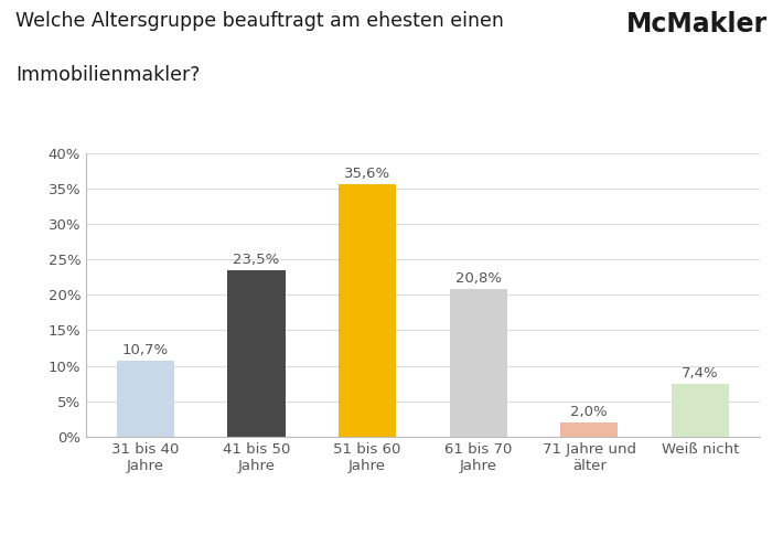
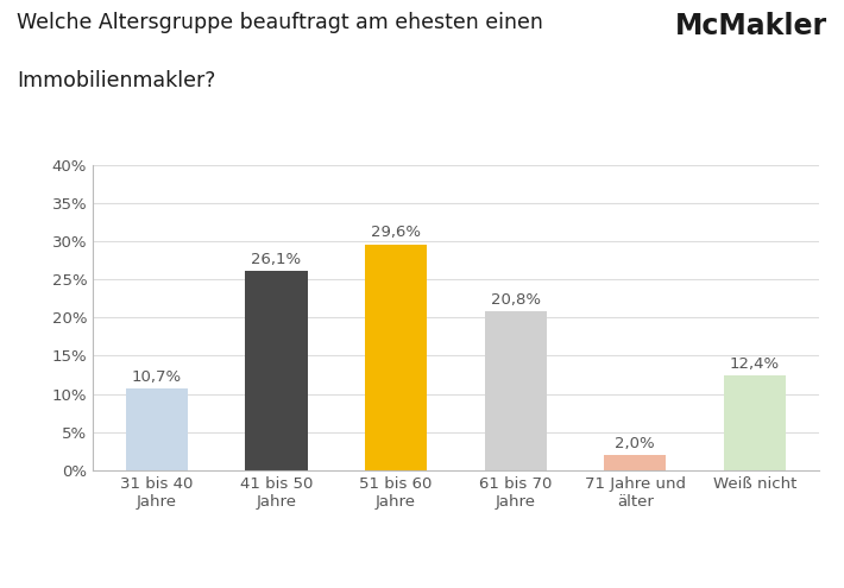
41 bis 50 Jahre: 23,5% -> 26,1%
51 bis 60 Jahre: 35,6% -> 29,6%
Weiß nicht: 7,4% -> 12,4%
